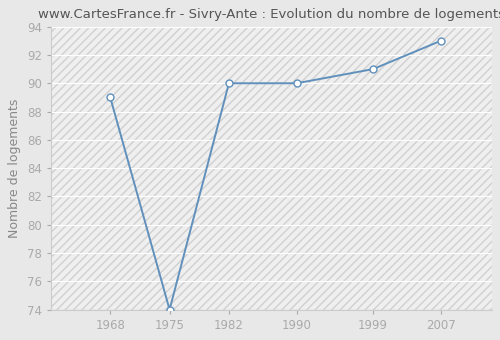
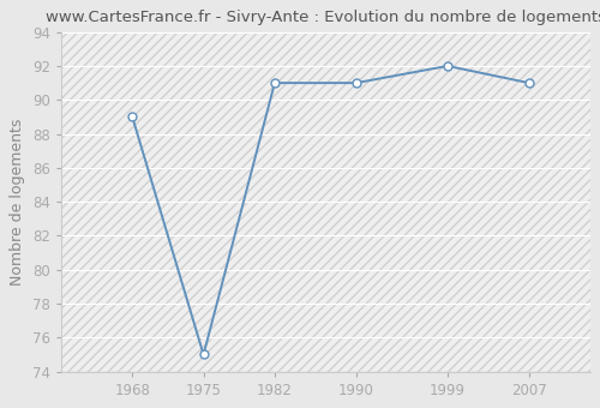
1975: 74 -> 75
1982: 90 -> 91
1990: 90 -> 91
1999: 91 -> 92
2007: 93 -> 91
